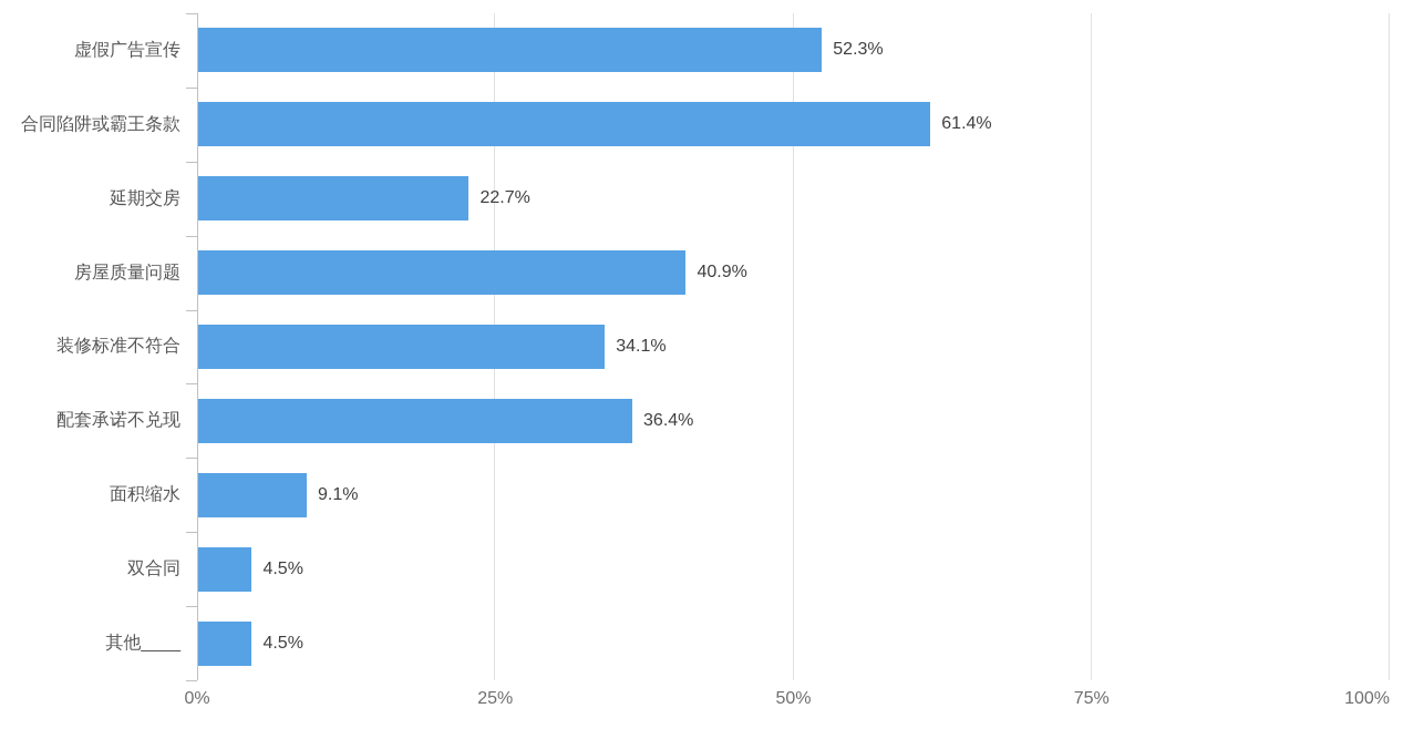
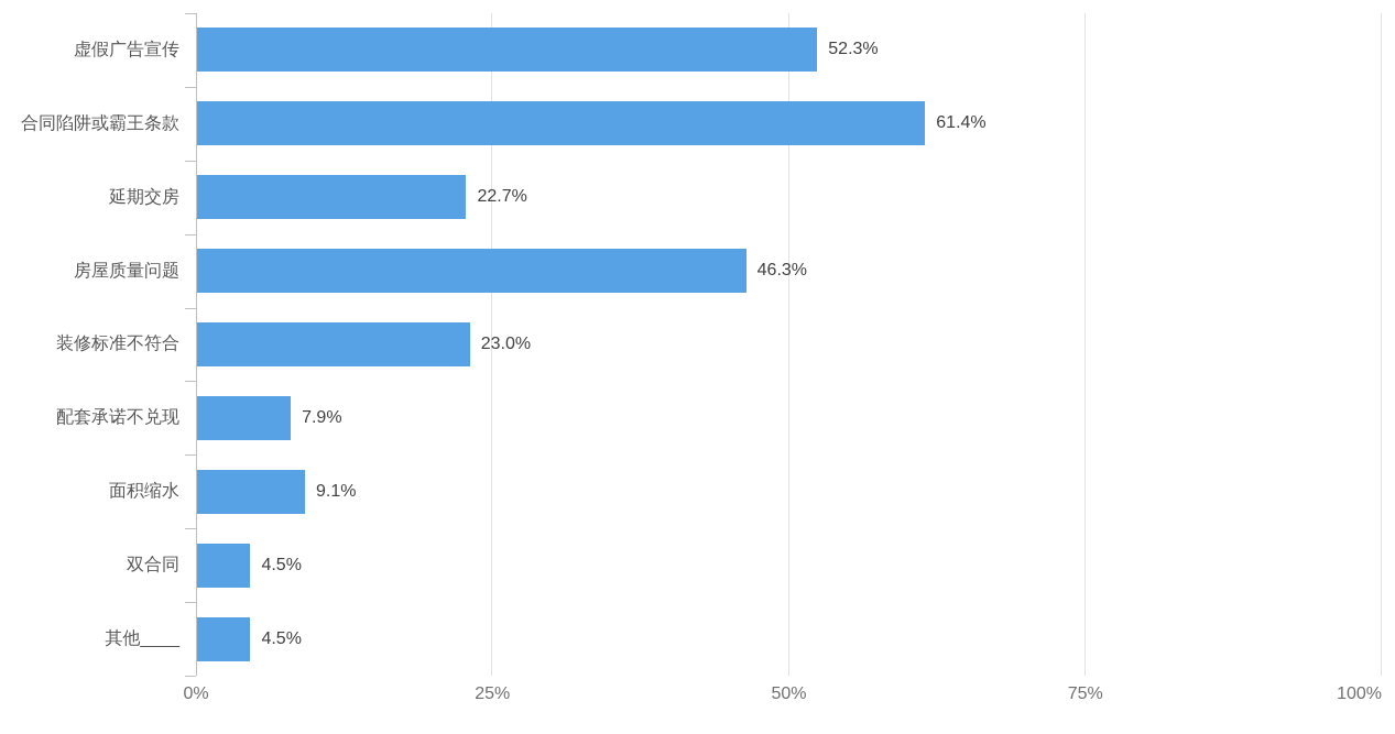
房屋质量问题: 40.9% -> 46.3%
装修标准不符合: 34.1% -> 23.0%
配套承诺不兑现: 36.4% -> 7.9%
